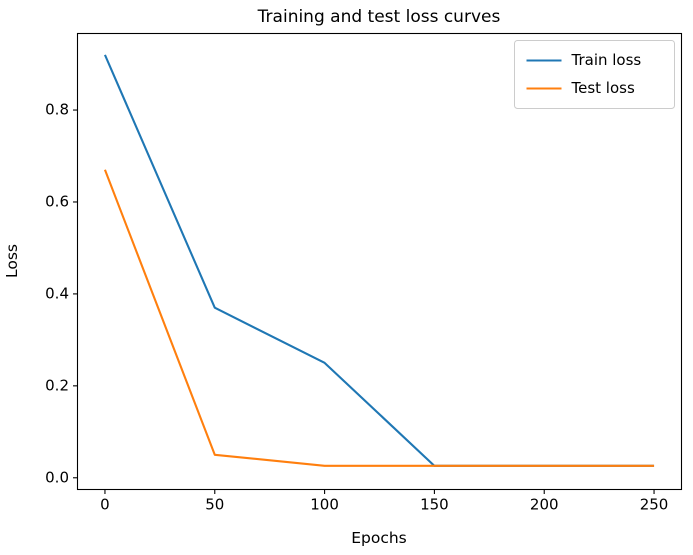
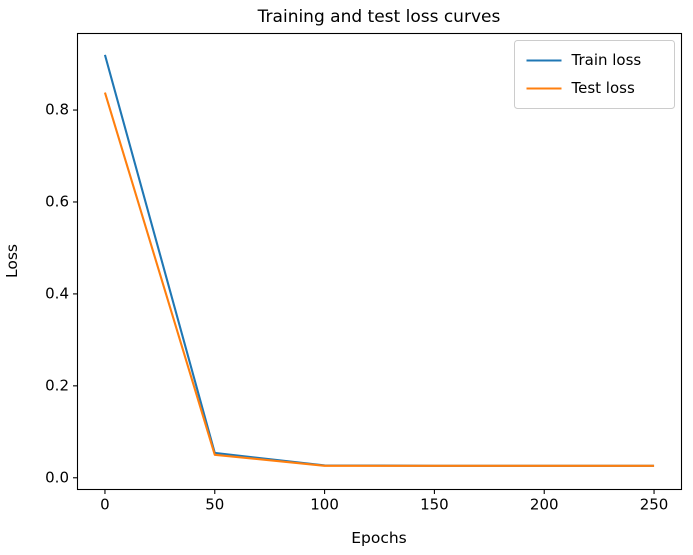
Test loss/0: 0.67 -> 0.84
Train loss/50: 0.37 -> 0.05
Train loss/100: 0.25 -> 0.03
